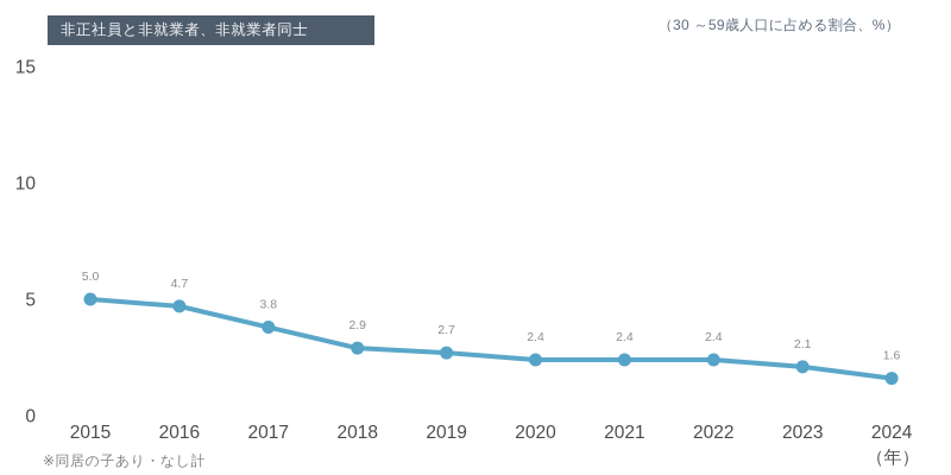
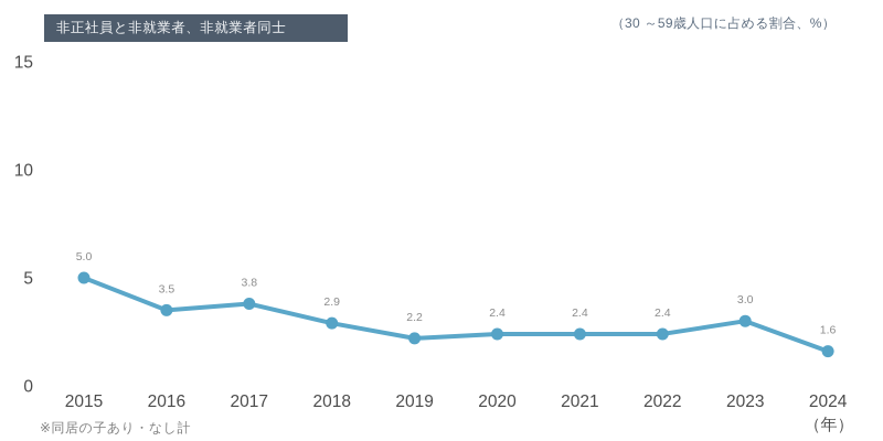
2016: 4.7 -> 3.5
2019: 2.7 -> 2.2
2023: 2.1 -> 3.0
